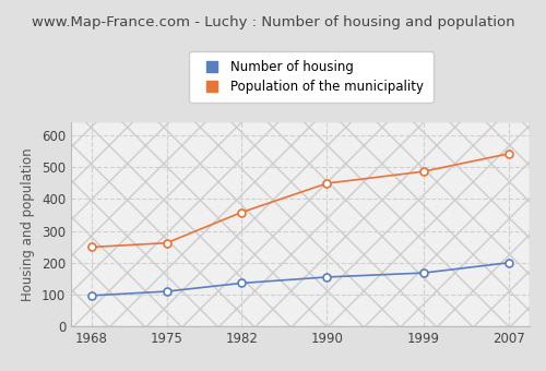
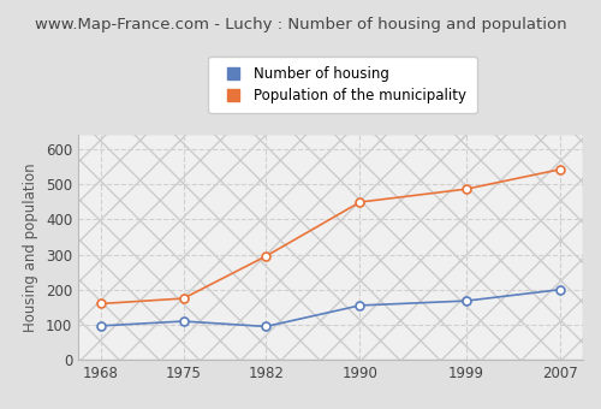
Population of the municipality/1968: 249 -> 160
Population of the municipality/1975: 262 -> 175
Number of housing/1982: 136 -> 95
Population of the municipality/1982: 358 -> 295
